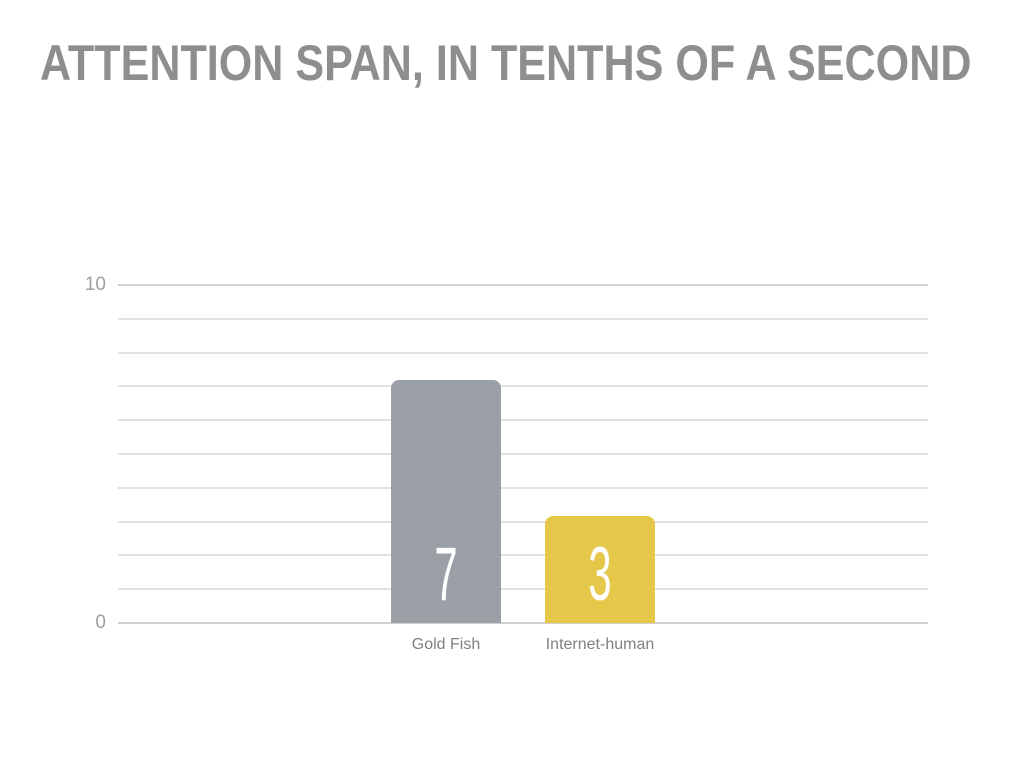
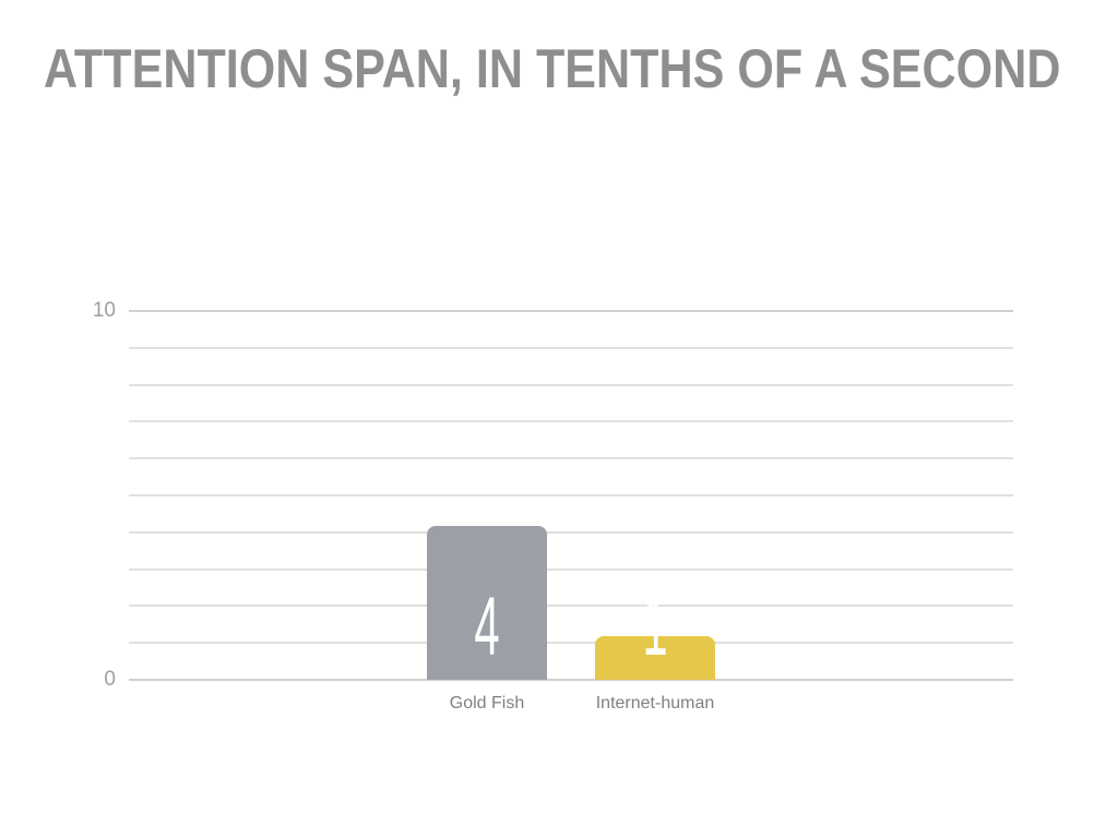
Gold Fish: 7 -> 4
Internet-human: 3 -> 1
